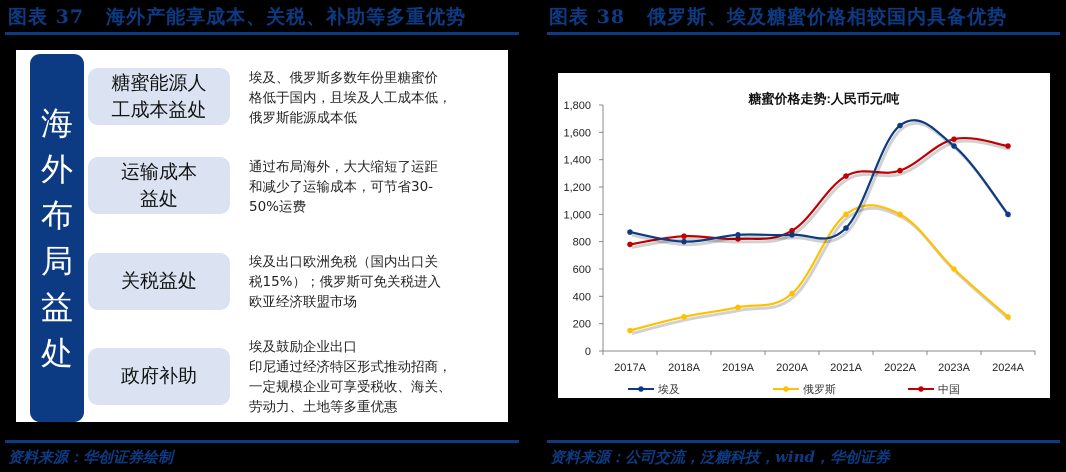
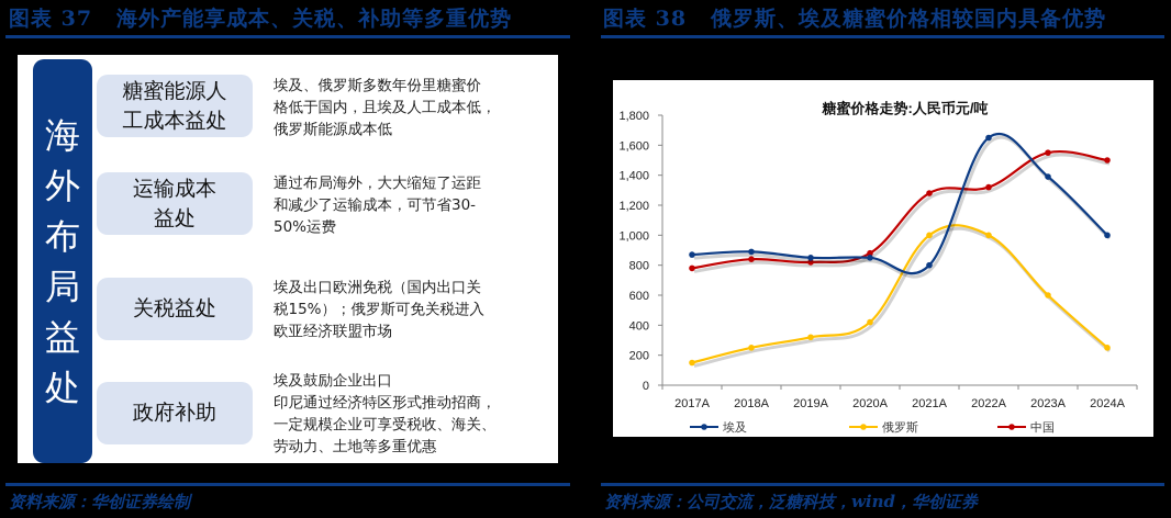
埃及/2018A: 800 -> 890
埃及/2021A: 900 -> 800
埃及/2023A: 1500 -> 1390
